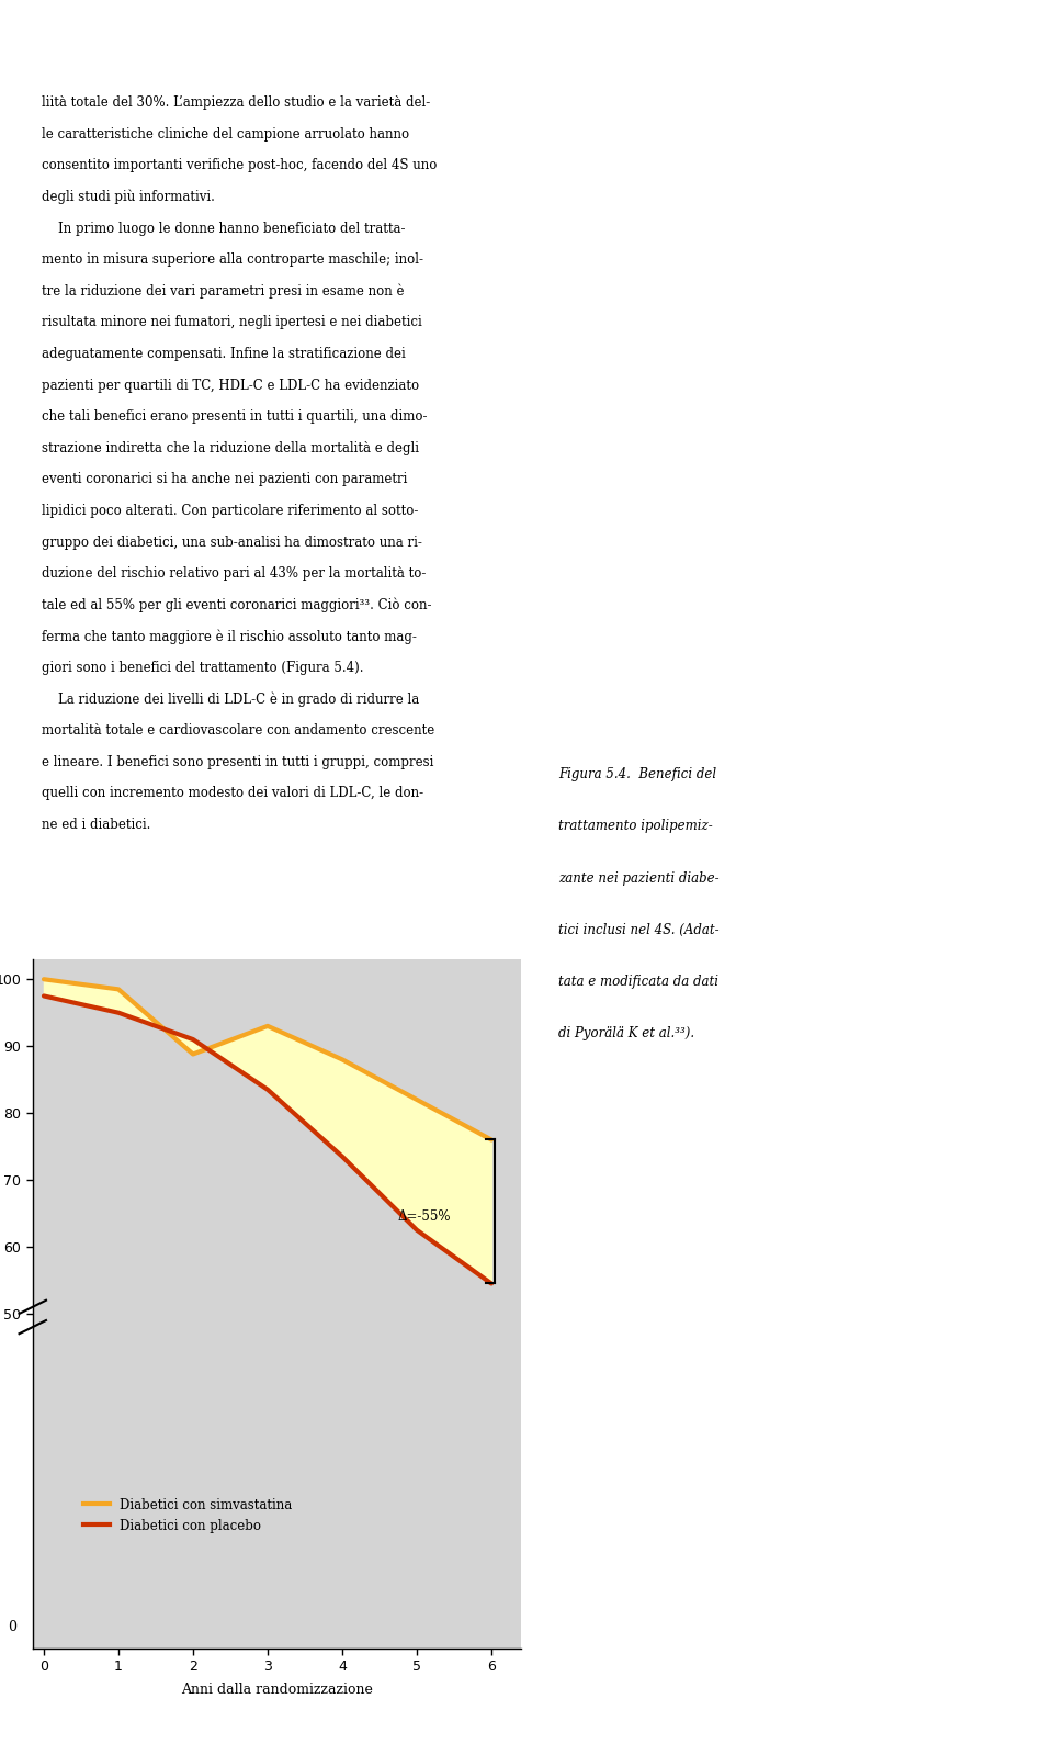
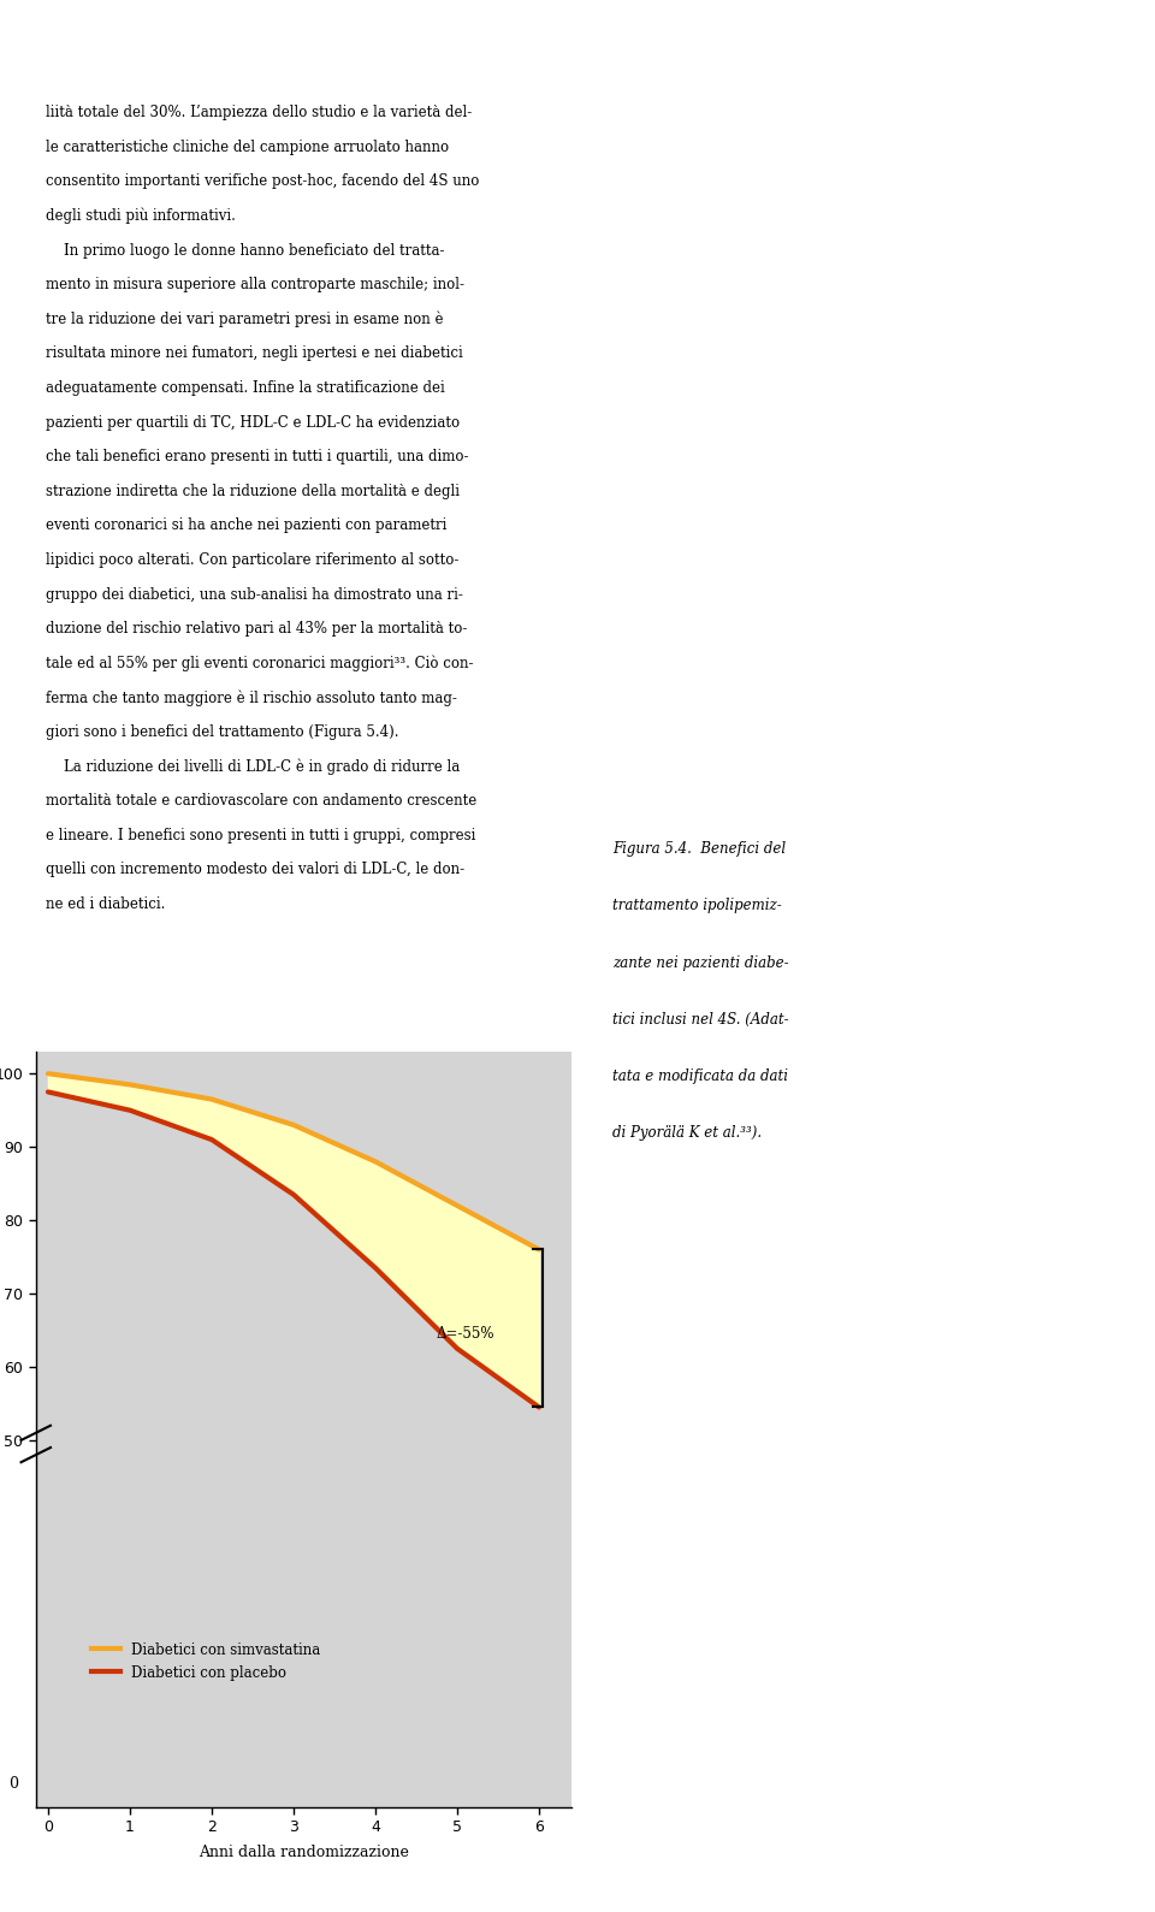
Diabetici con simvastatina/2: 88.8 -> 96.5
